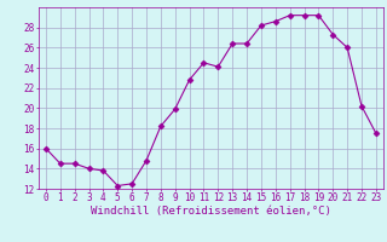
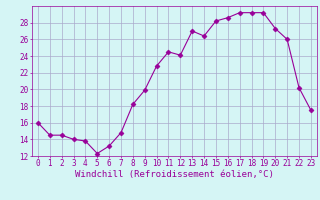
6: 12.5 -> 13.2
13: 26.4 -> 27.0
